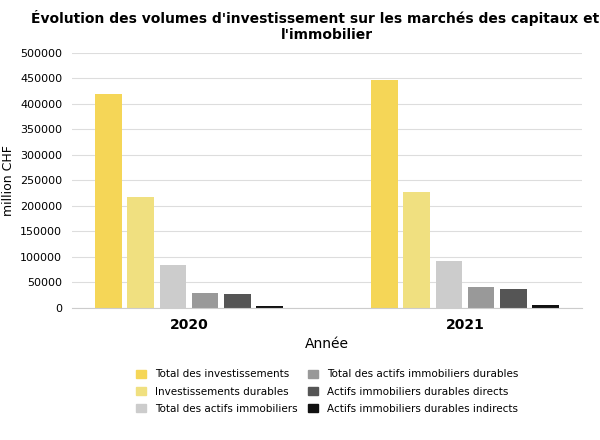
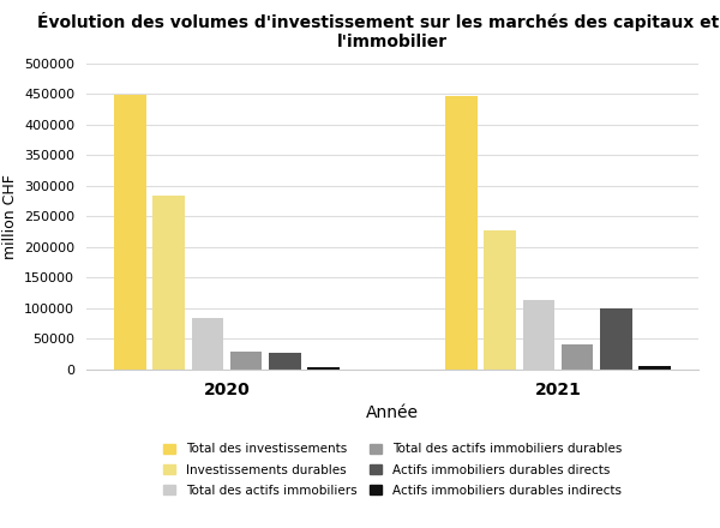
Total des investissements/2020: 420000 -> 448000
Investissements durables/2020: 218000 -> 284000
Total des actifs immobiliers/2021: 93000 -> 114000
Actifs immobiliers durables directs/2021: 38000 -> 100000
